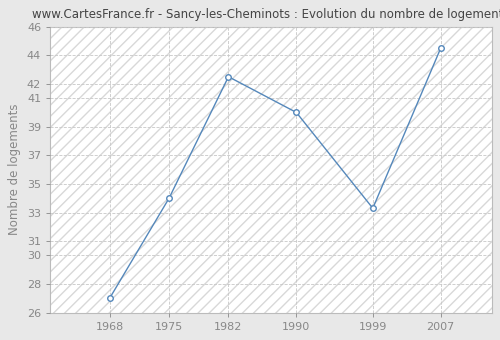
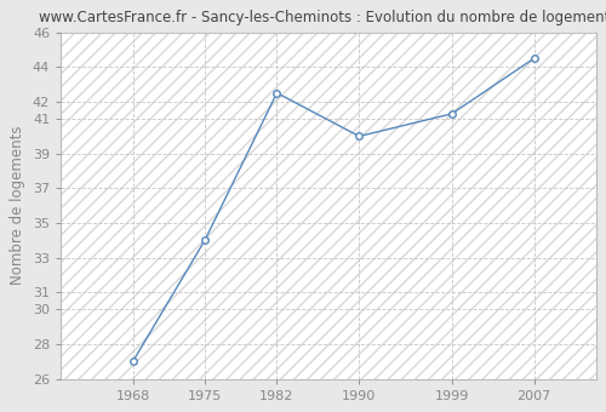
1999: 33.3 -> 41.3
